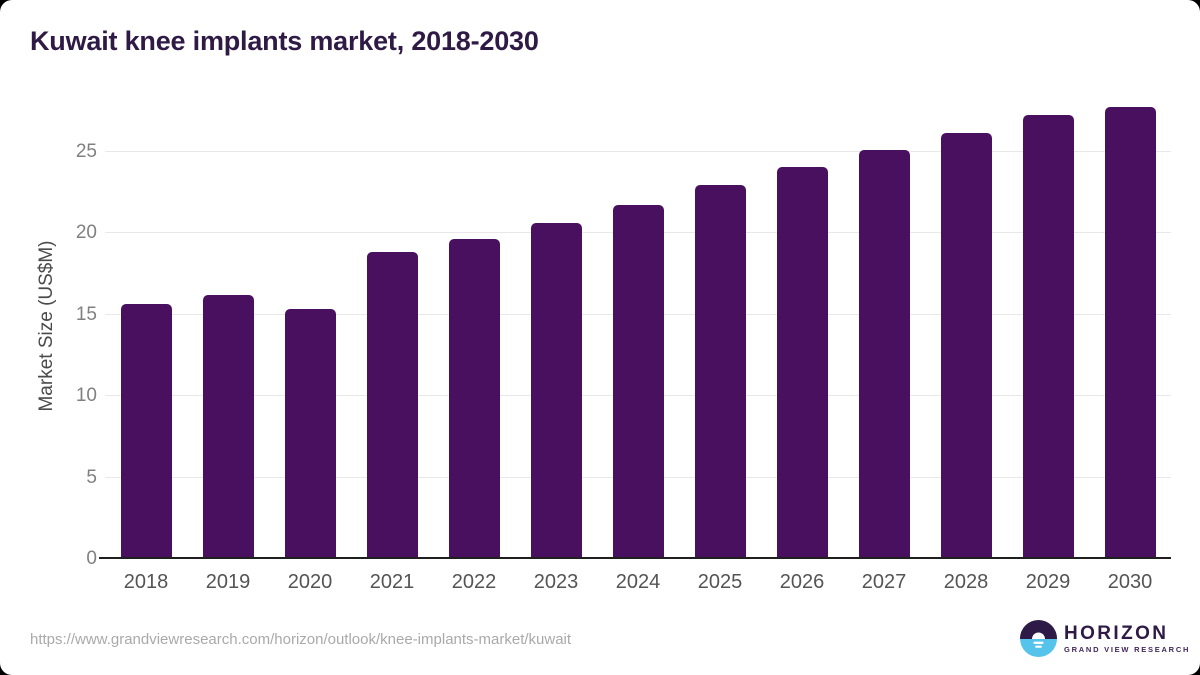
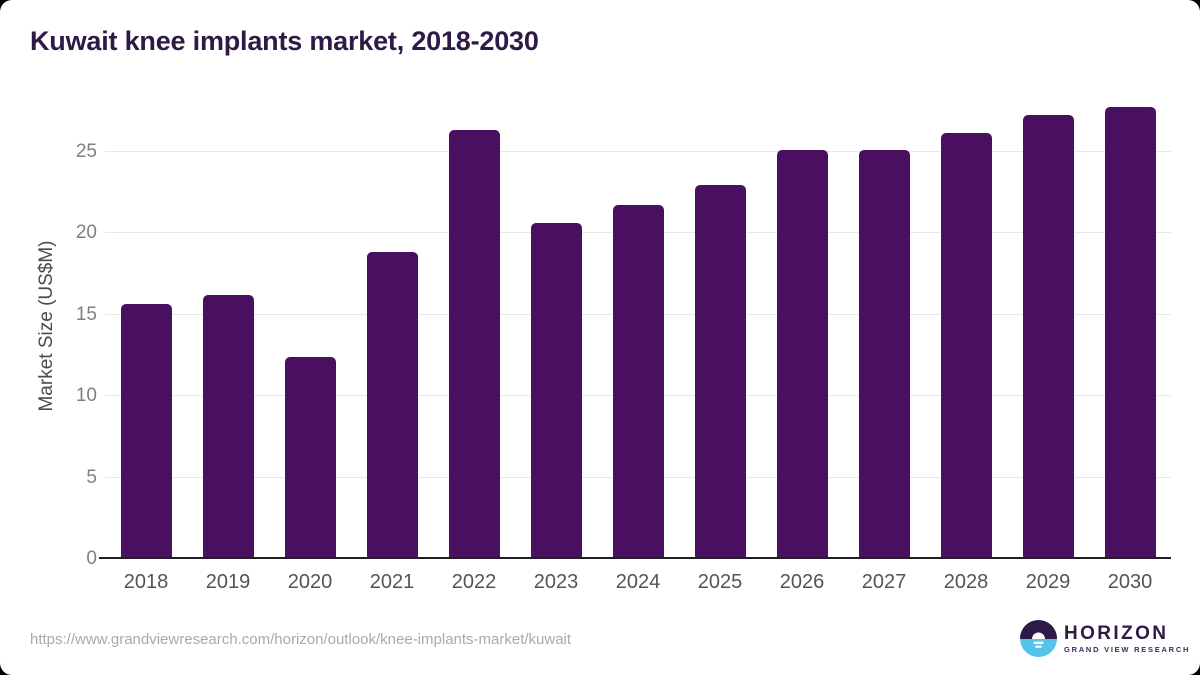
2020: 15.2 -> 12.3
2022: 19.5 -> 26.2
2026: 23.9 -> 25.0
